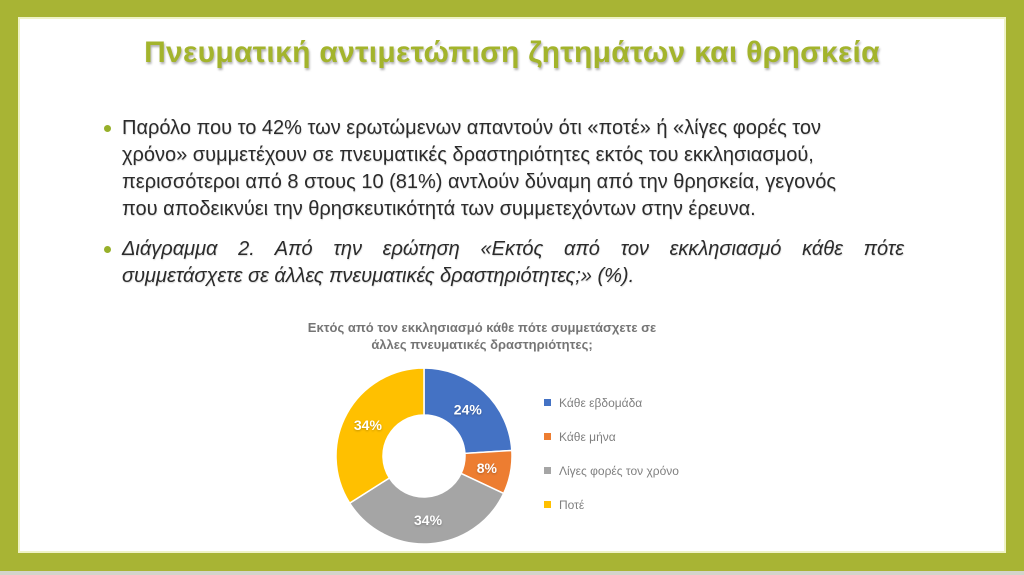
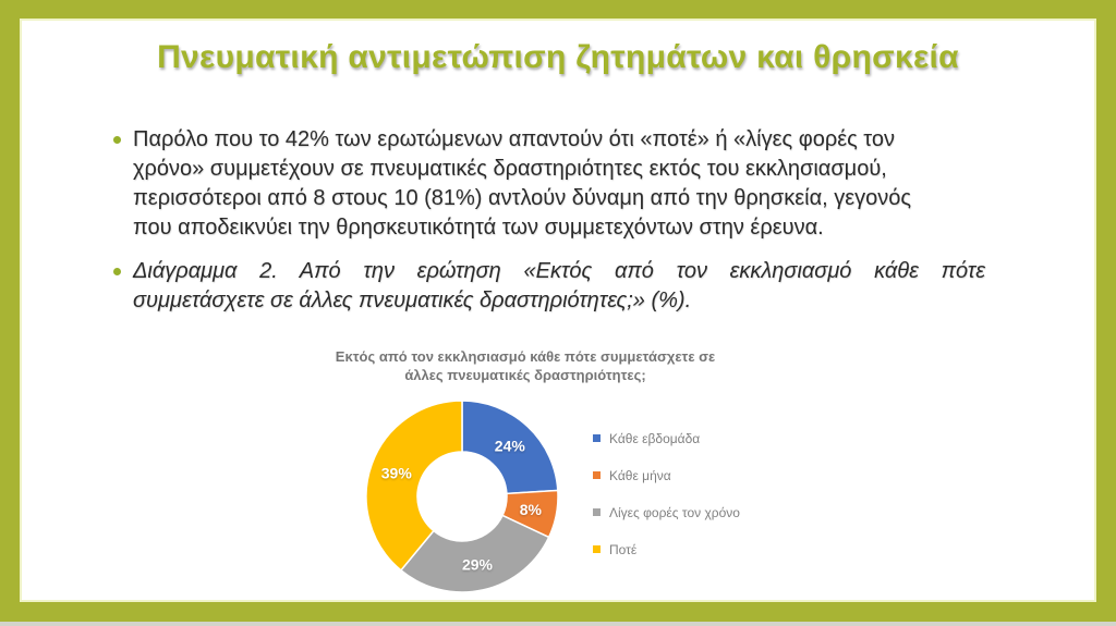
Λίγες φορές τον χρόνο: 34% -> 29%
Ποτέ: 34% -> 39%
